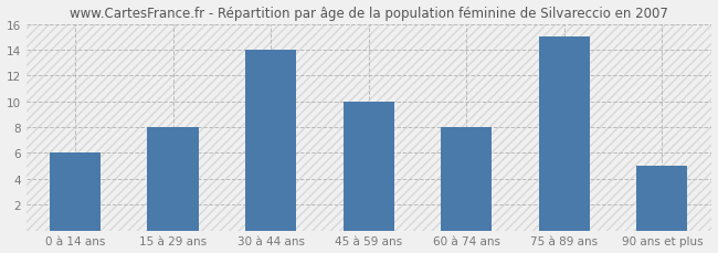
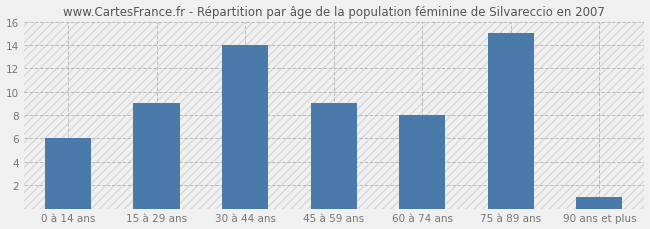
15 à 29 ans: 8 -> 9
45 à 59 ans: 10 -> 9
90 ans et plus: 5 -> 1
